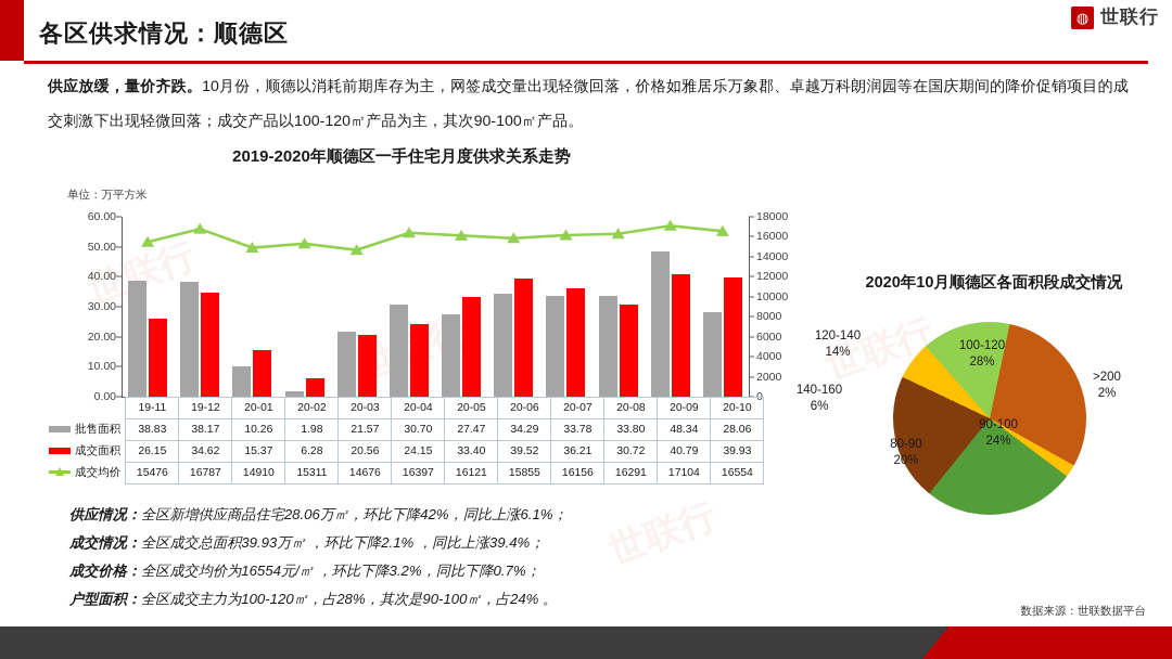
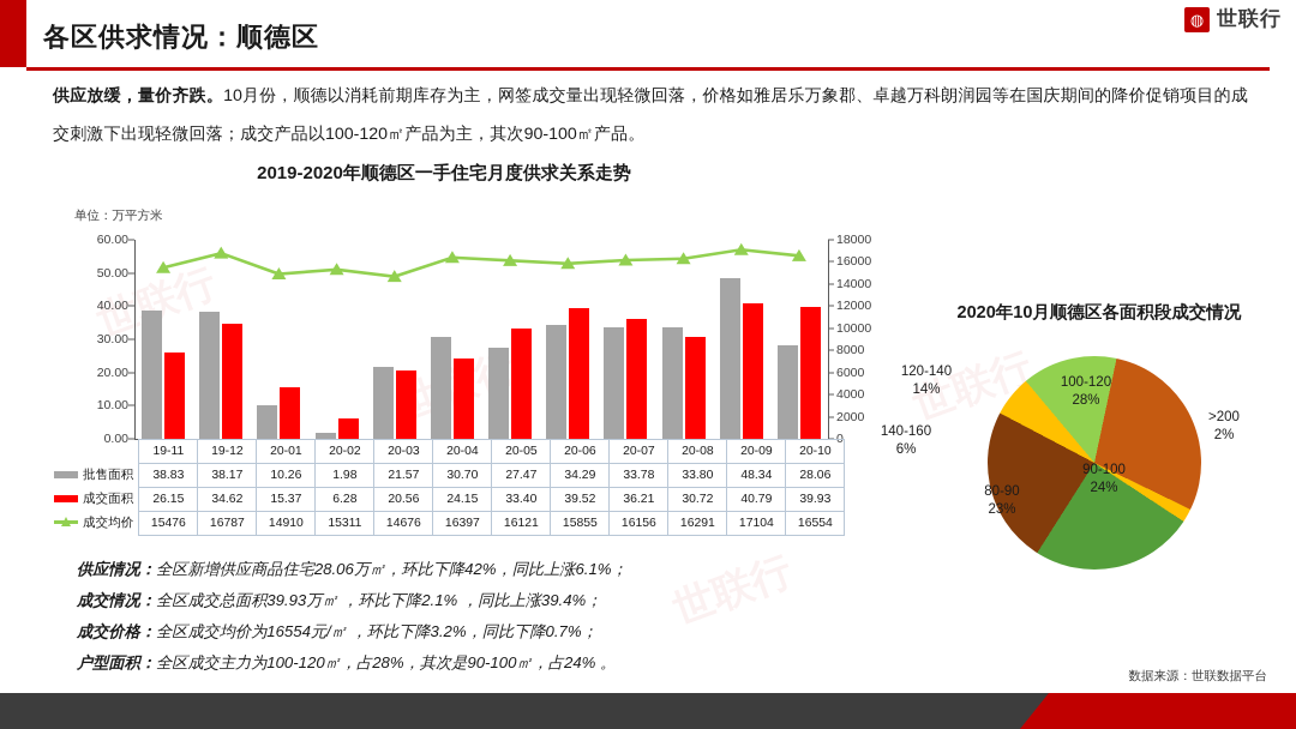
2020年10月顺德区各面积段成交情况/80-90: 20% -> 23%
